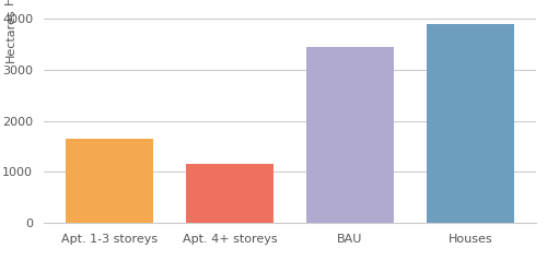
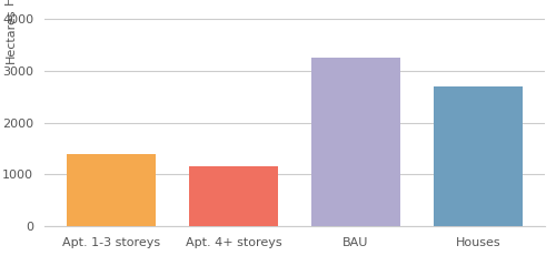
Apt. 1-3 storeys: 1650 -> 1400
BAU: 3450 -> 3250
Houses: 3900 -> 2700
